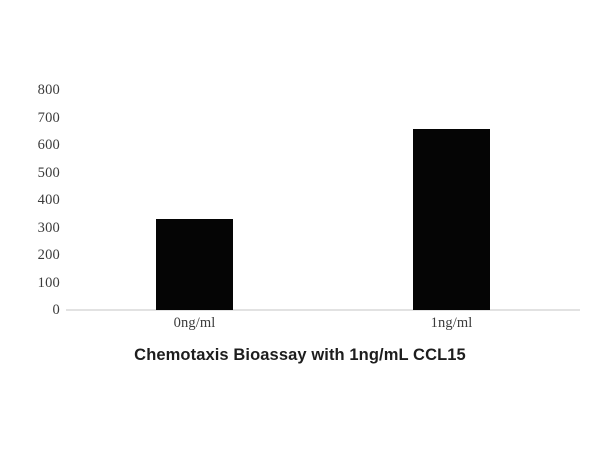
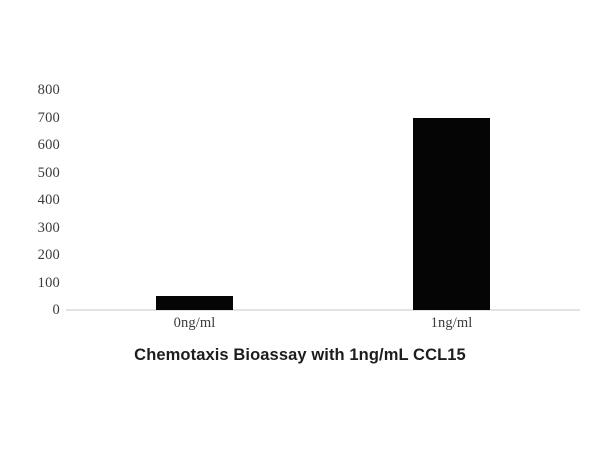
0ng/ml: 330 -> 50
1ng/ml: 660 -> 700
